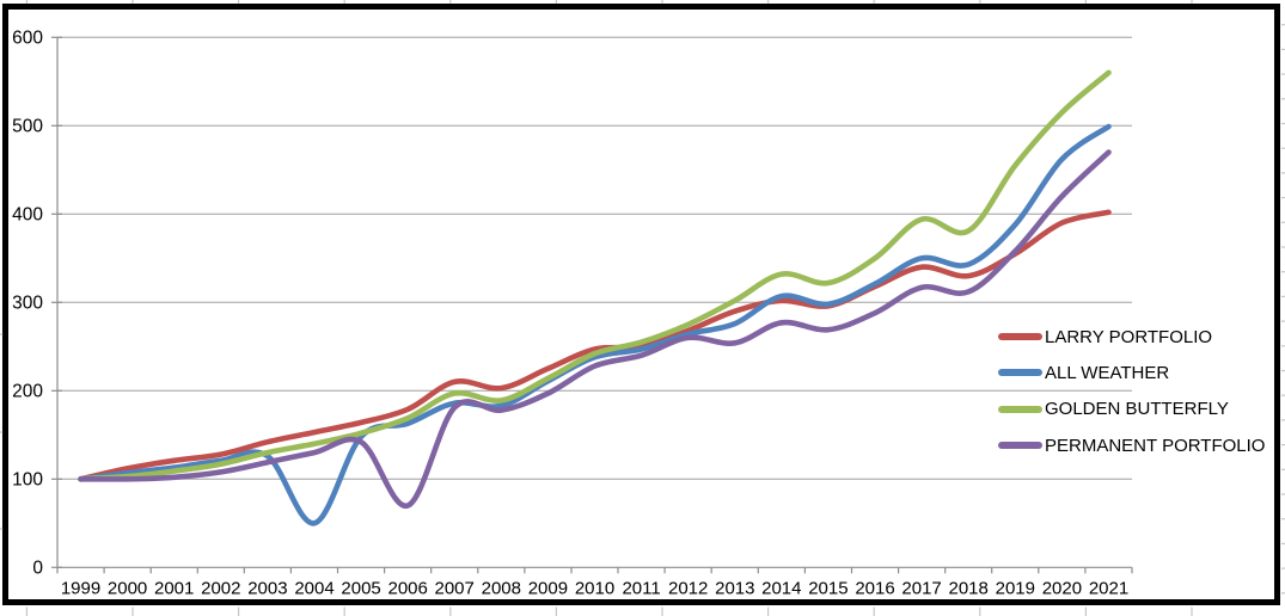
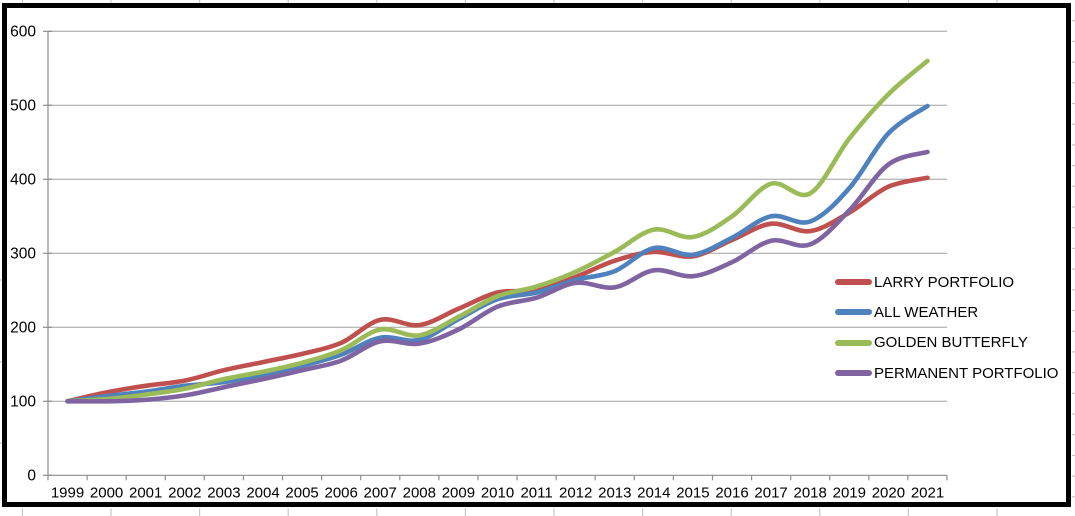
ALL WEATHER/2004: 50 -> 140
PERMANENT PORTFOLIO/2006: 70 -> 160
PERMANENT PORTFOLIO/2021: 470 -> 440
